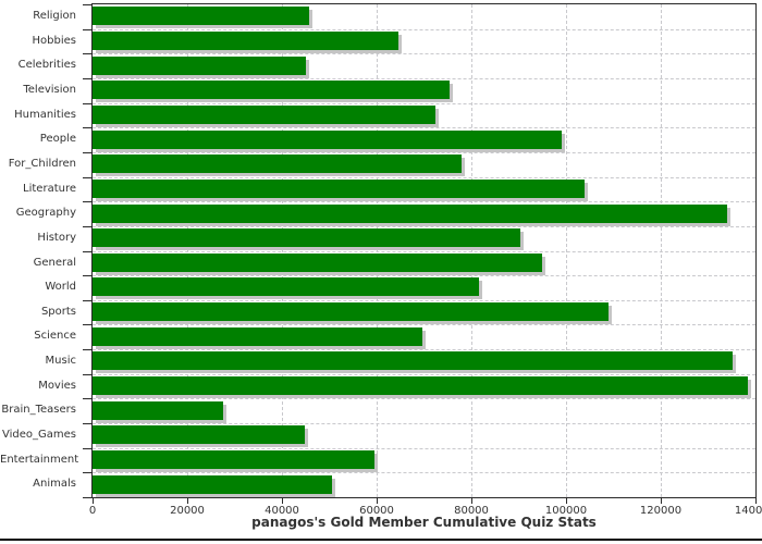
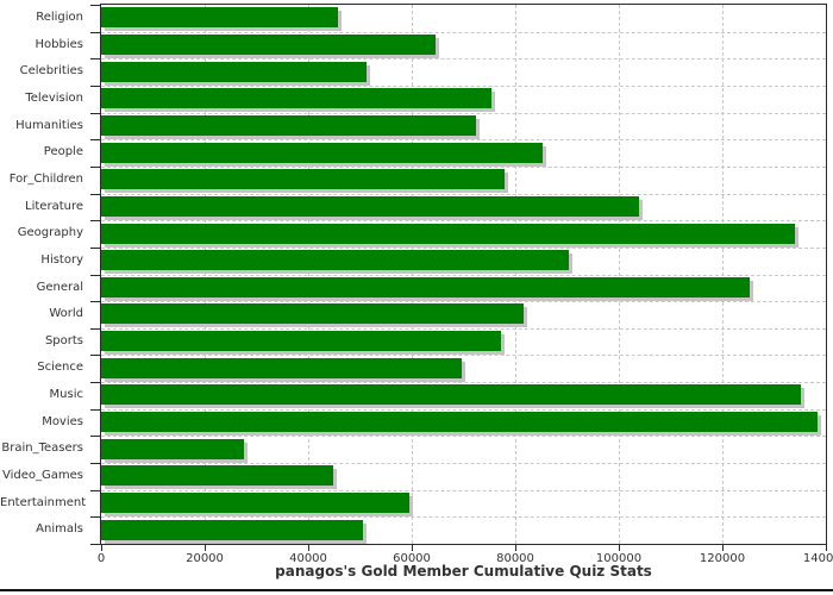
Celebrities: 45000 -> 51000
People: 99000 -> 85000
General: 95000 -> 125000
Sports: 109000 -> 77000
